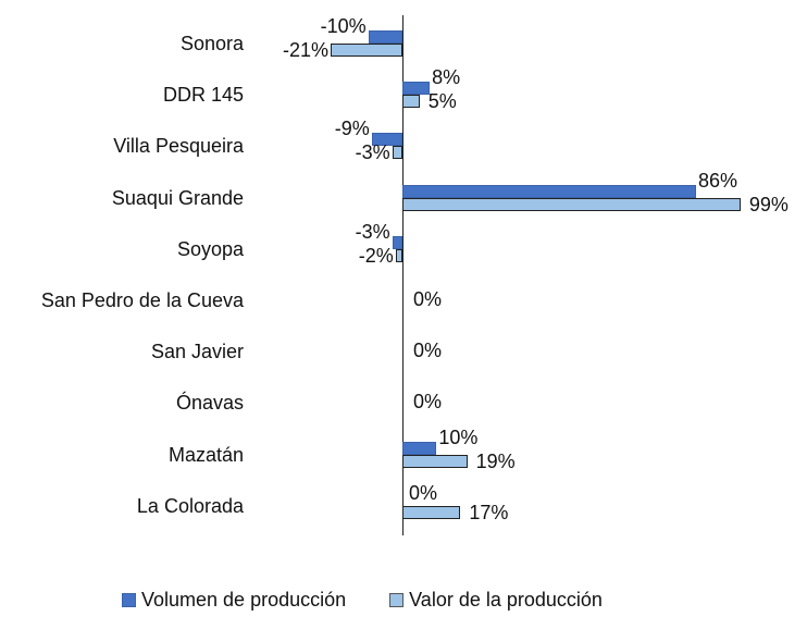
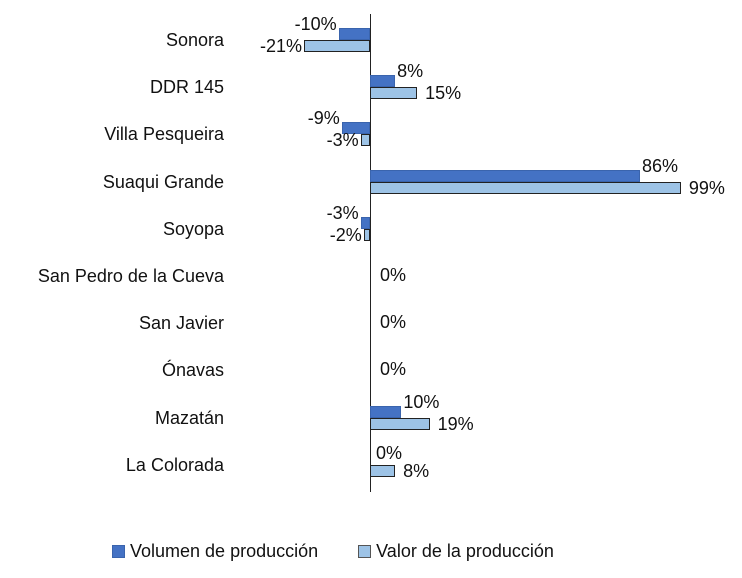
Valor de la producción/DDR 145: 5% -> 15%
Valor de la producción/La Colorada: 17% -> 8%
